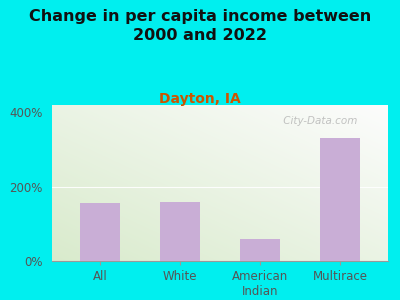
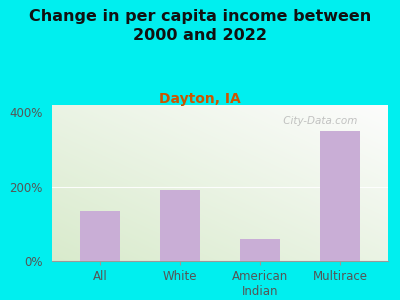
All: 155% -> 135%
White: 160% -> 190%
Multirace: 330% -> 350%
